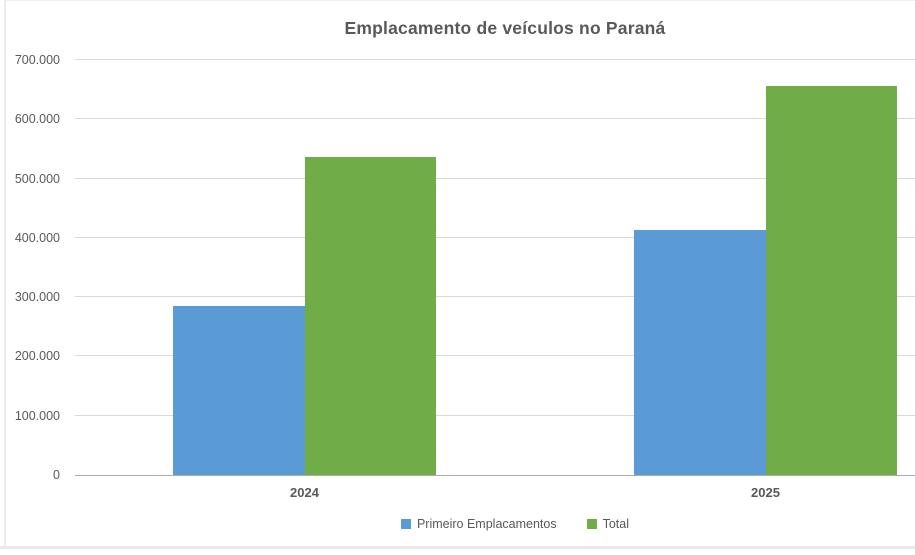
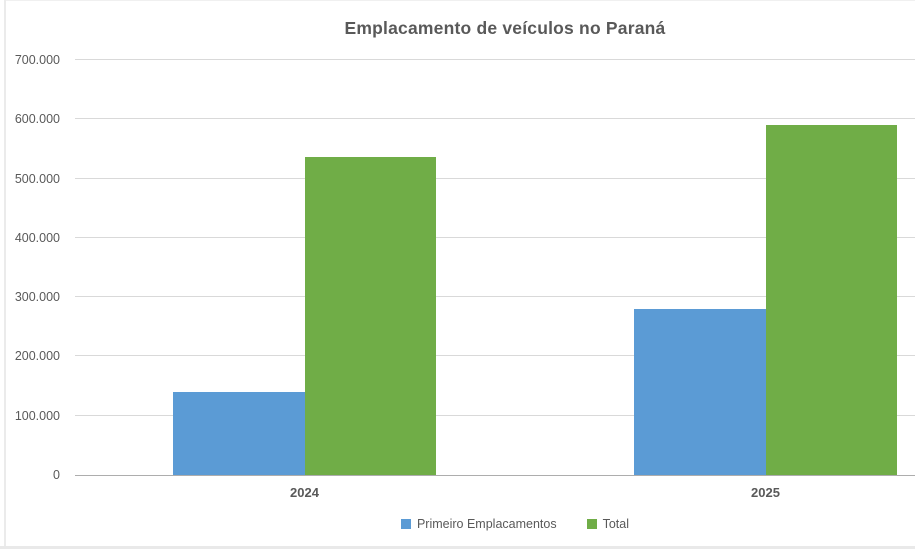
Primeiro Emplacamentos/2024: 280000 -> 140000
Primeiro Emplacamentos/2025: 410000 -> 280000
Total/2025: 660000 -> 590000
